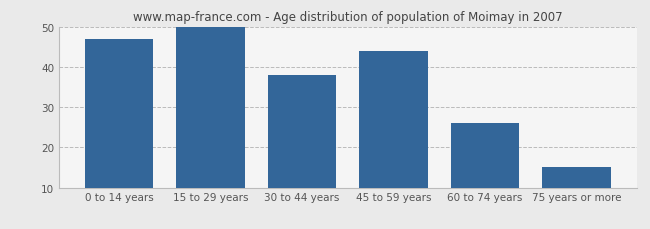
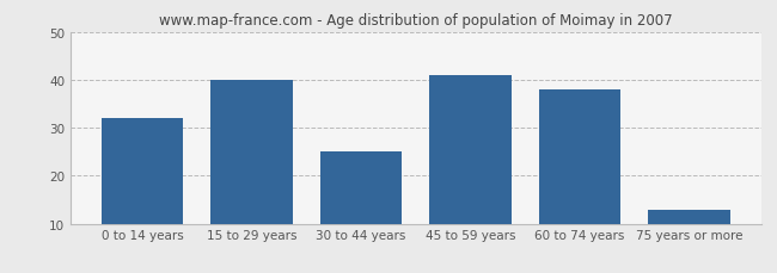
0 to 14 years: 47 -> 32
15 to 29 years: 50 -> 40
30 to 44 years: 38 -> 25
45 to 59 years: 44 -> 41
60 to 74 years: 26 -> 38
75 years or more: 15 -> 13
